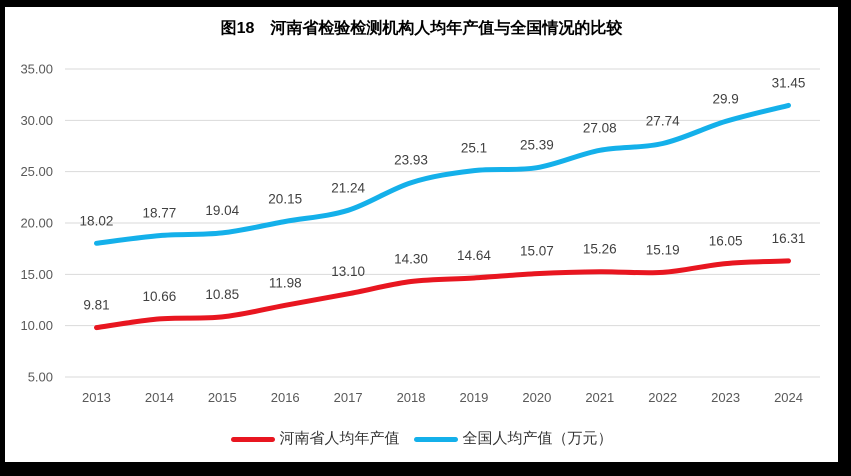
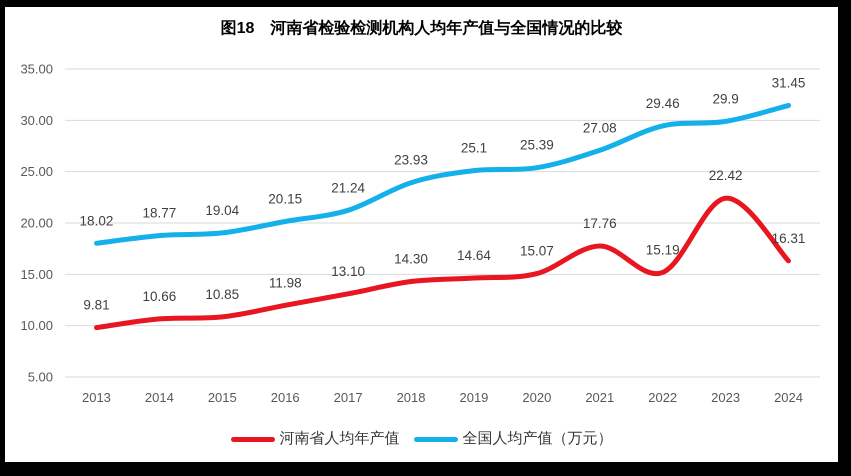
河南省人均年产值/2021: 15.26 -> 17.76
全国人均产值（万元）/2022: 27.74 -> 29.46
河南省人均年产值/2023: 16.05 -> 22.42
